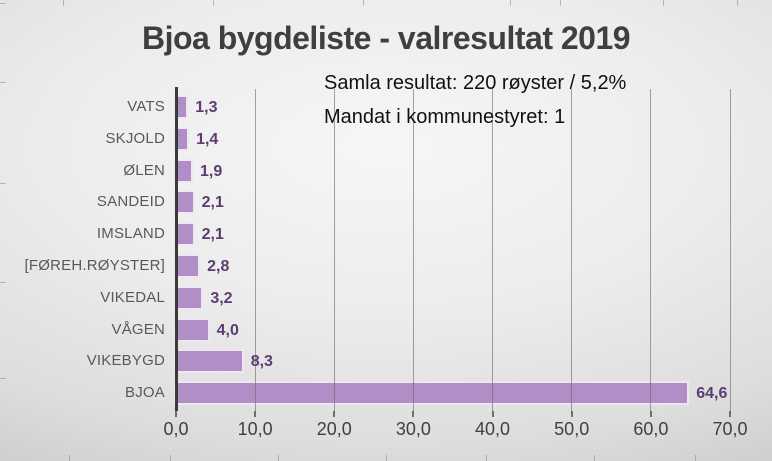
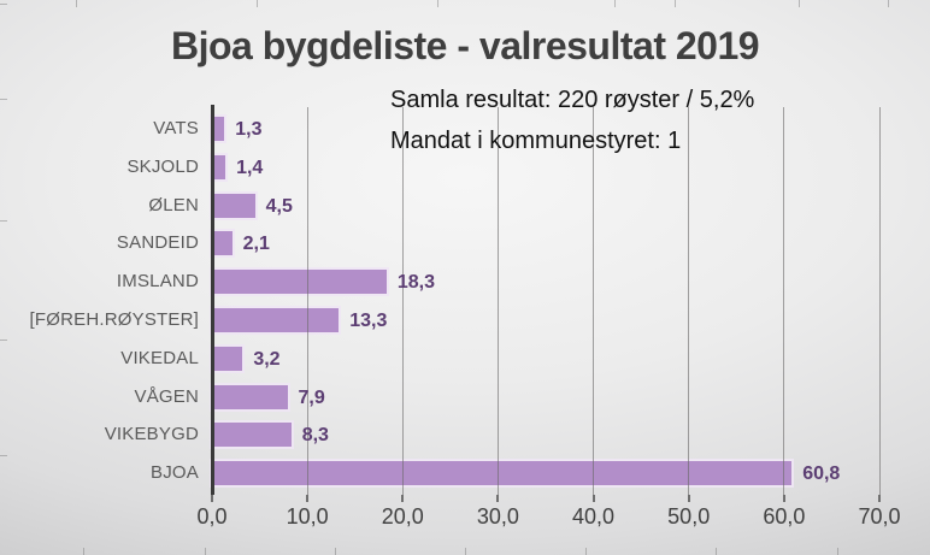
ØLEN: 1,9 -> 4,5
IMSLAND: 2,1 -> 18,3
[FØREH.RØYSTER]: 2,8 -> 13,3
VÅGEN: 4,0 -> 7,9
BJOA: 64,6 -> 60,8
